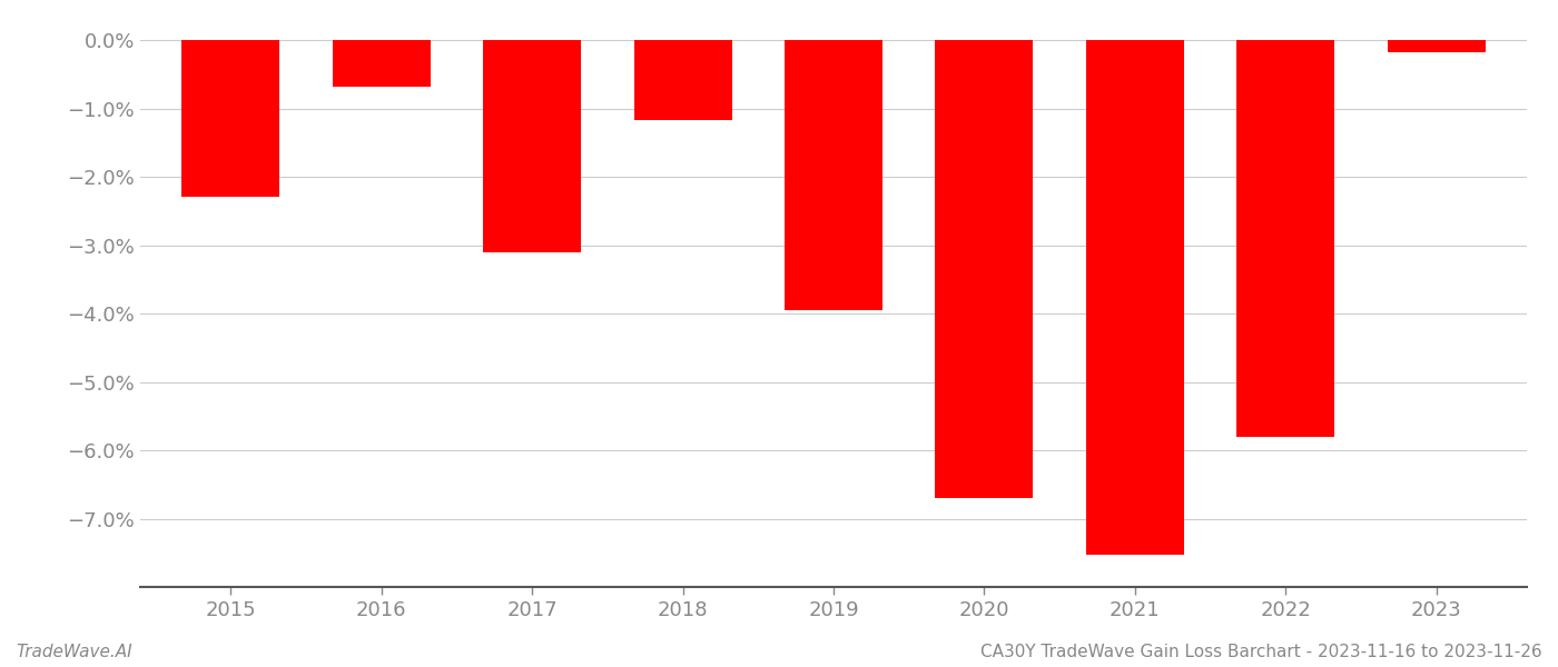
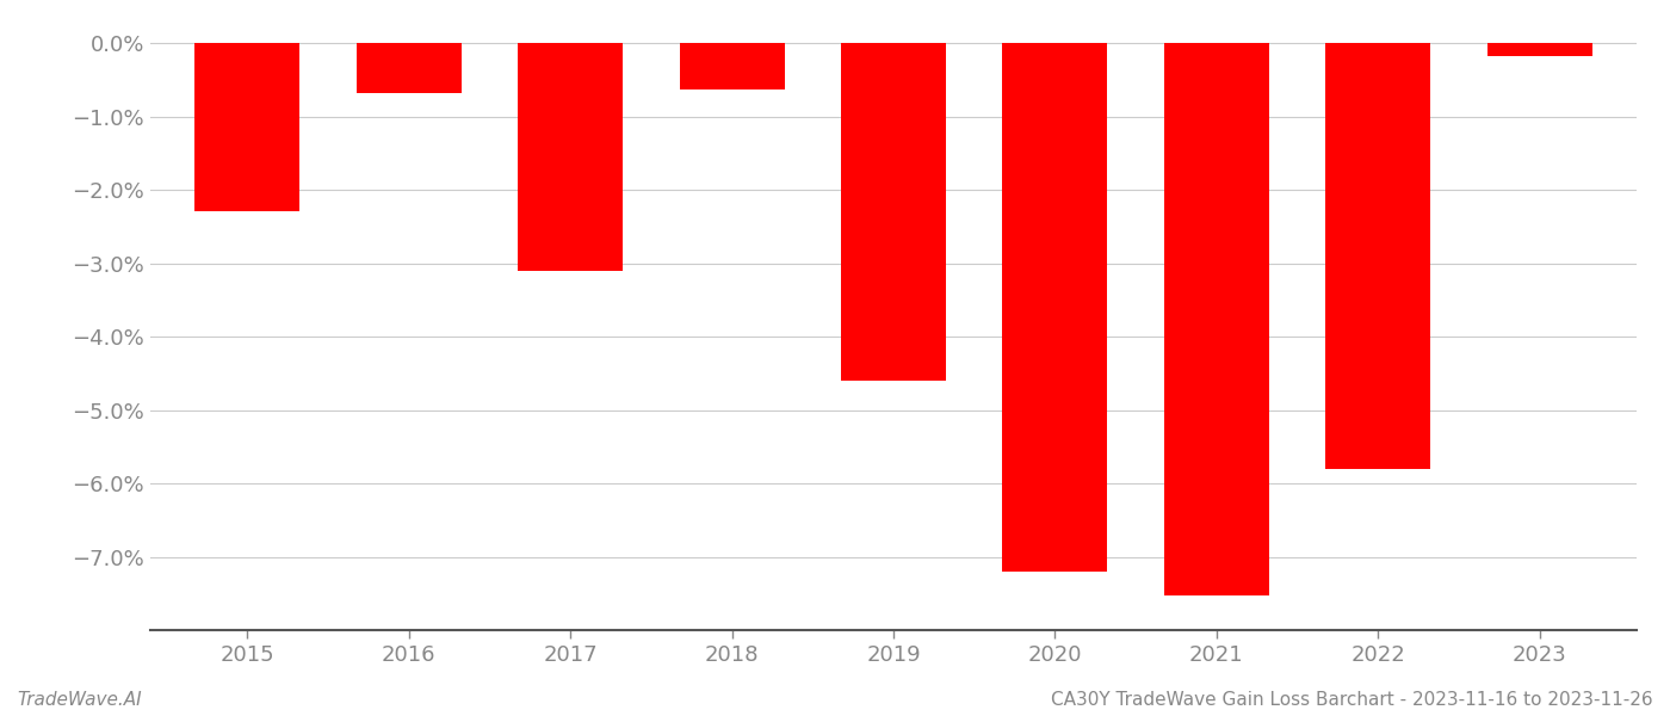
2018: -1.16% -> -0.62%
2019: -3.94% -> -4.60%
2020: -6.70% -> -7.20%
